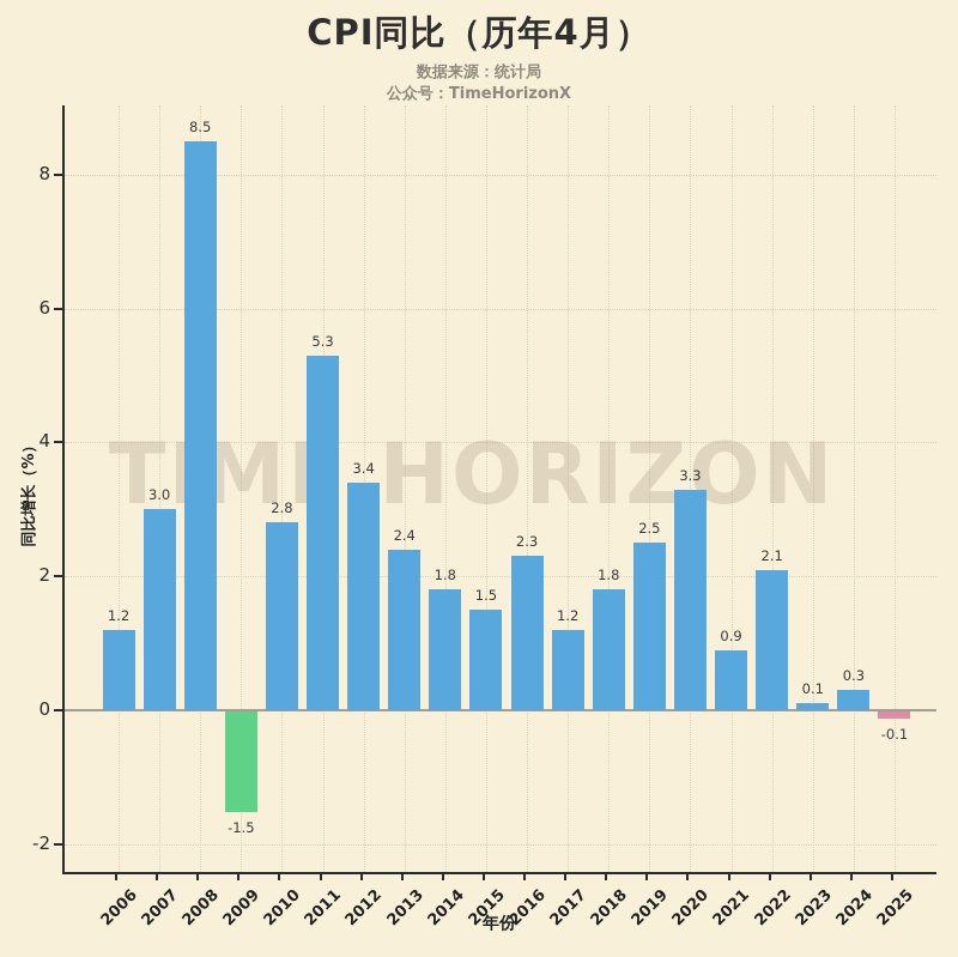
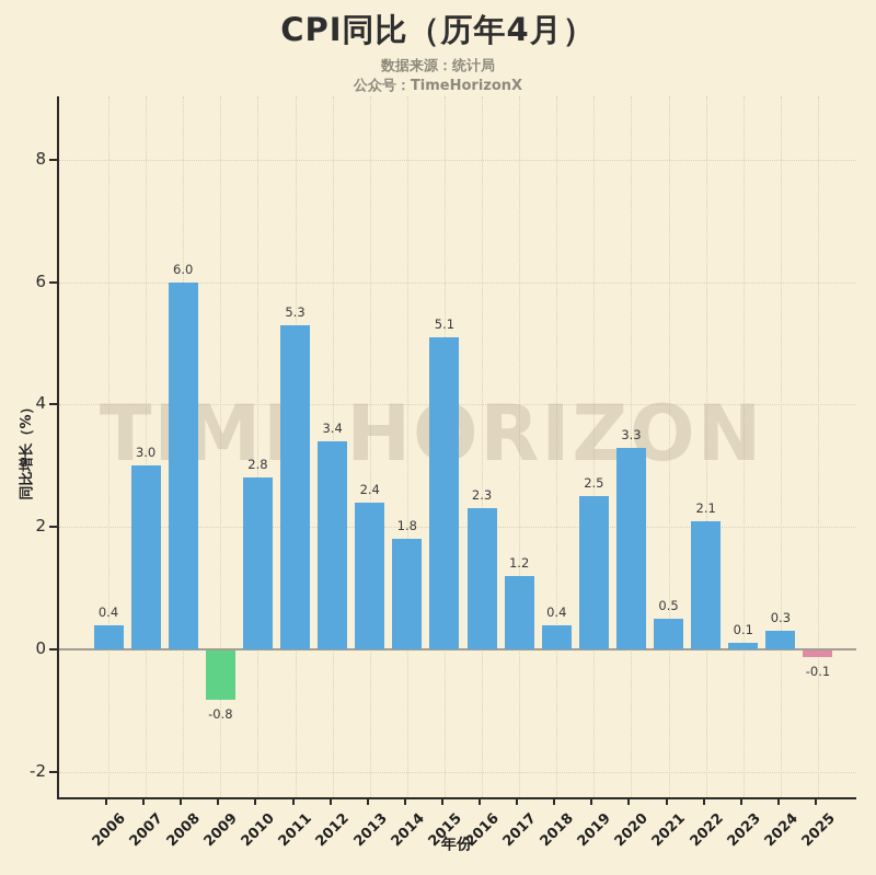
2006: 1.2 -> 0.4
2008: 8.5 -> 6.0
2009: -1.5 -> -0.8
2015: 1.5 -> 5.1
2018: 1.8 -> 0.4
2021: 0.9 -> 0.5
